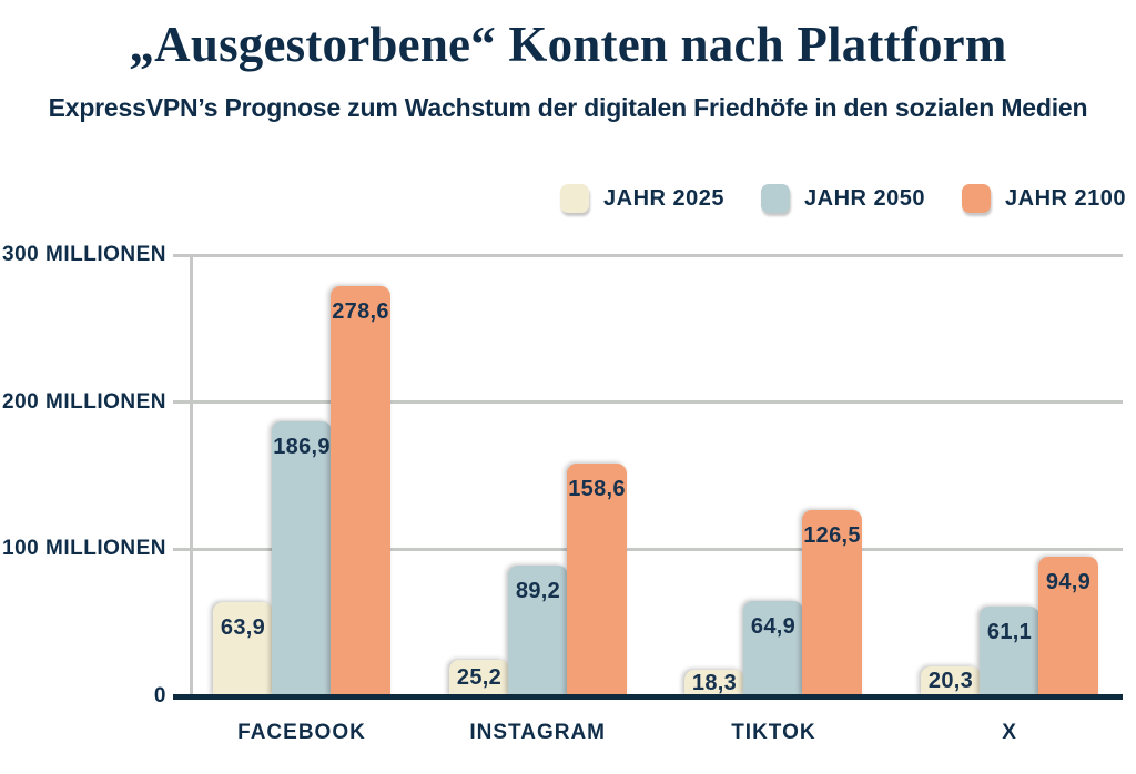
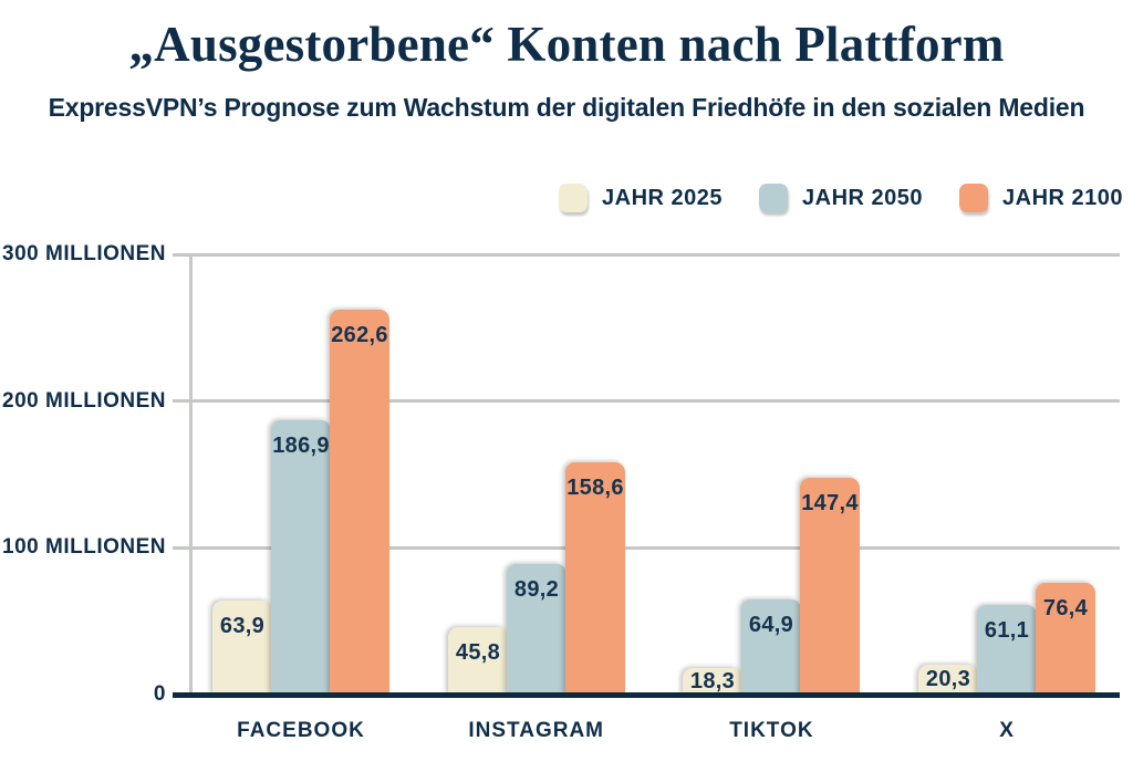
JAHR 2100/FACEBOOK: 278,6 -> 262,6
JAHR 2025/INSTAGRAM: 25,2 -> 45,8
JAHR 2100/TIKTOK: 126,5 -> 147,4
JAHR 2100/X: 94,9 -> 76,4
